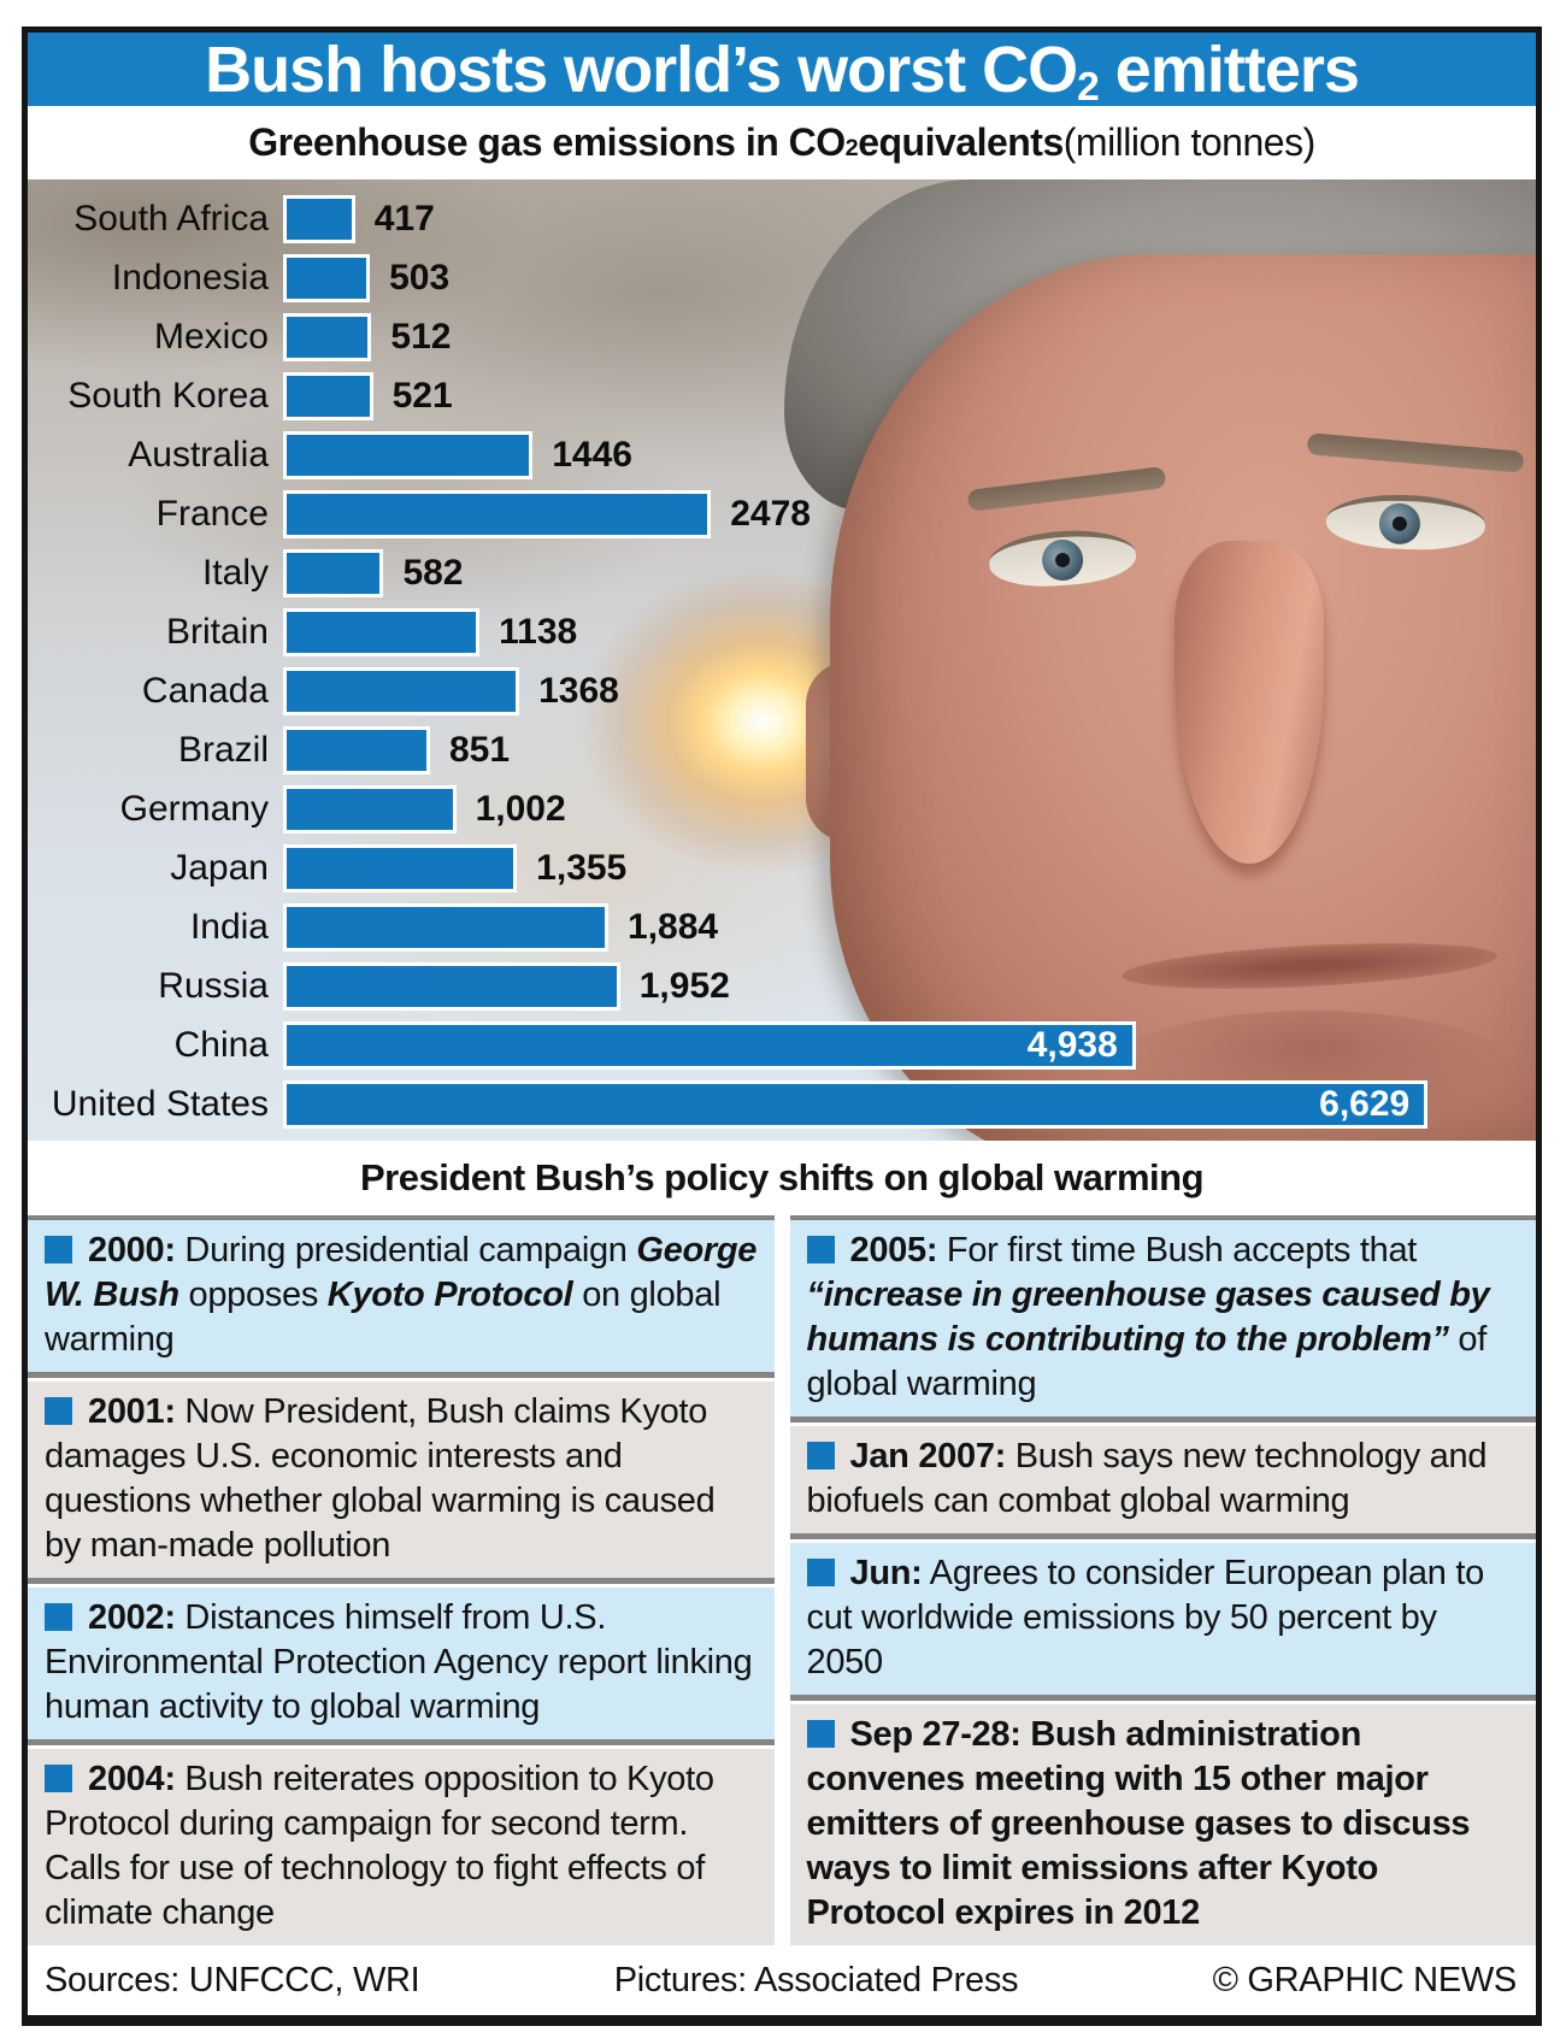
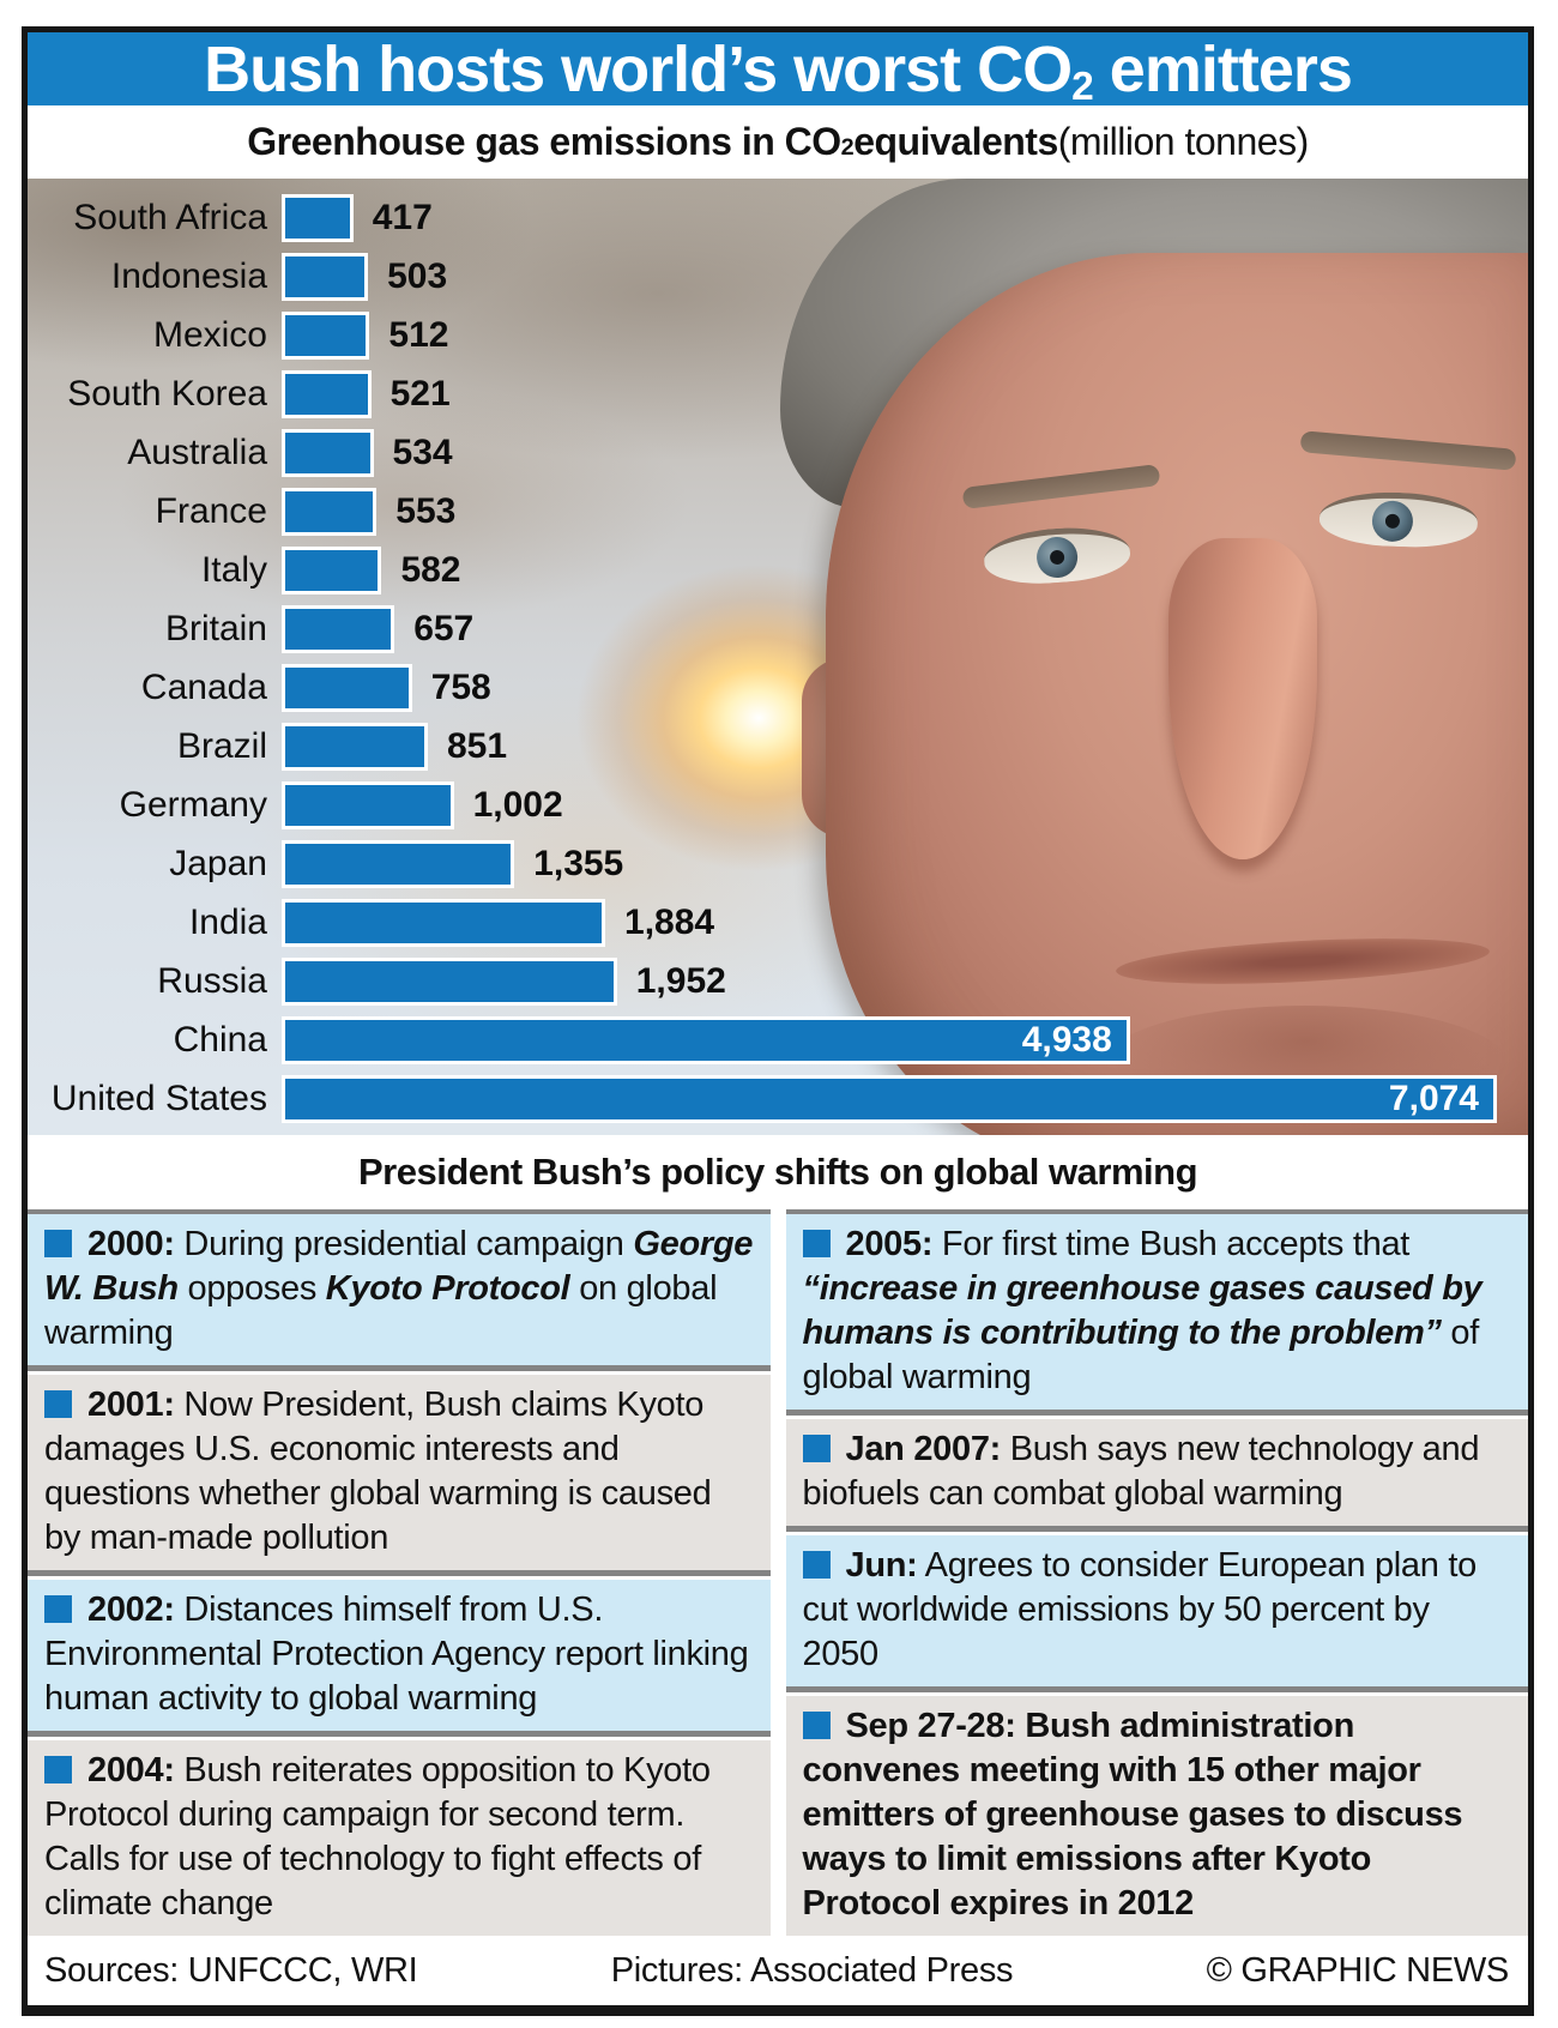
Australia: 1446 -> 534
France: 2478 -> 553
Britain: 1138 -> 657
Canada: 1368 -> 758
United States: 6,629 -> 7,074
